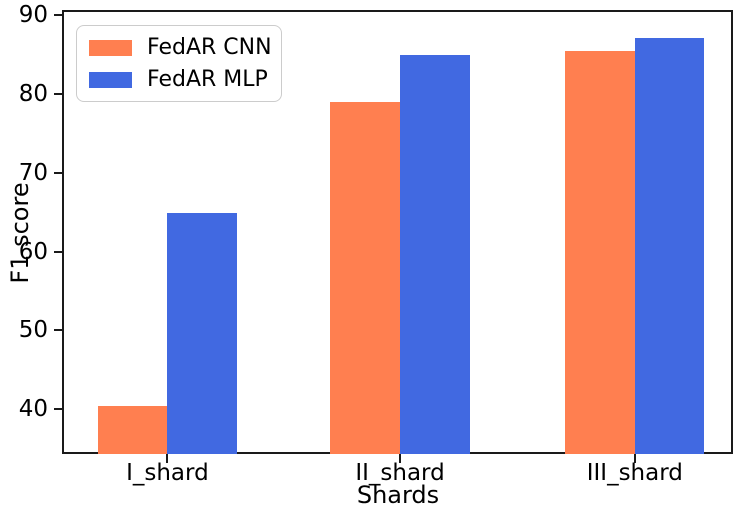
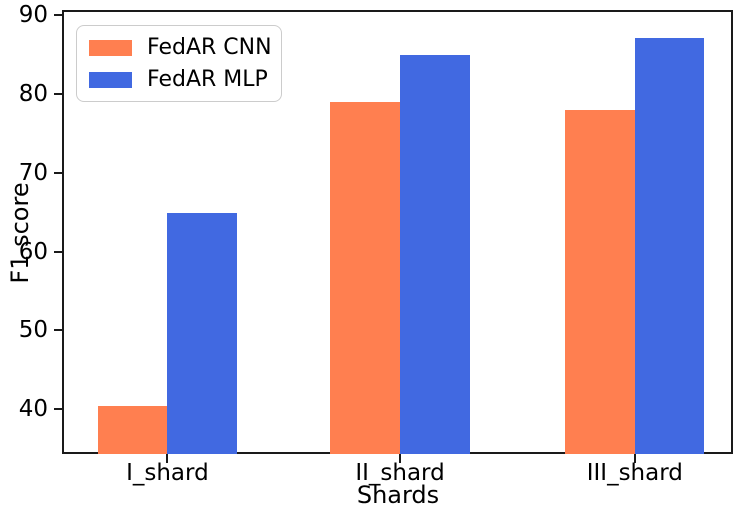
FedAR CNN/III_shard: 85 -> 78
